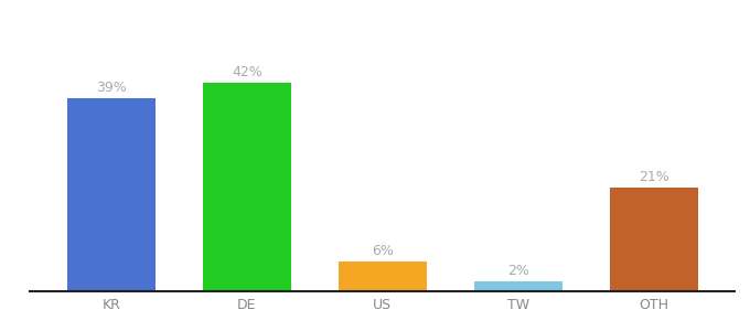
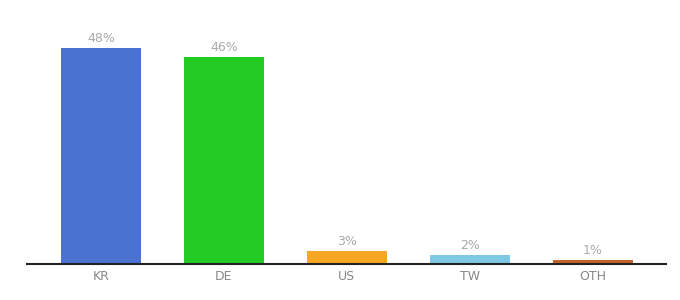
KR: 39% -> 48%
DE: 42% -> 46%
US: 6% -> 3%
OTH: 21% -> 1%
